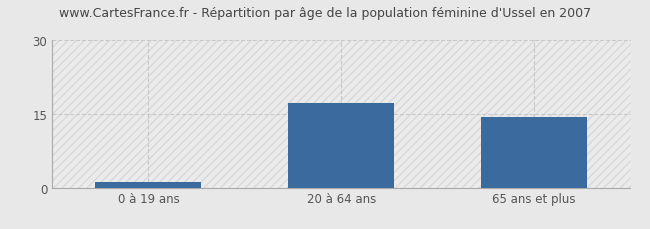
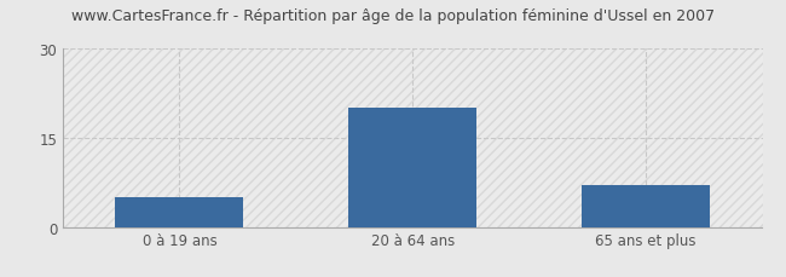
0 à 19 ans: 1.2 -> 5.0
20 à 64 ans: 17.2 -> 20.0
65 ans et plus: 14.3 -> 7.0
